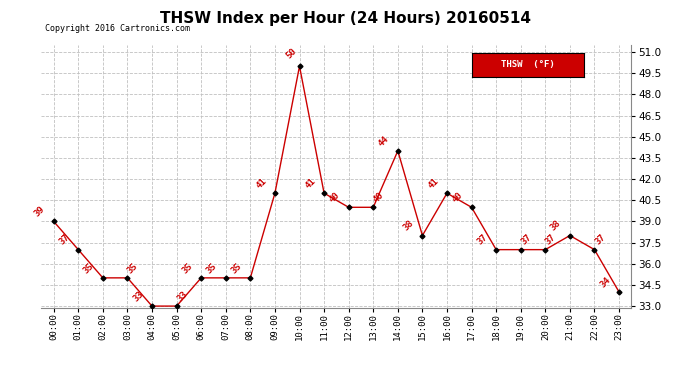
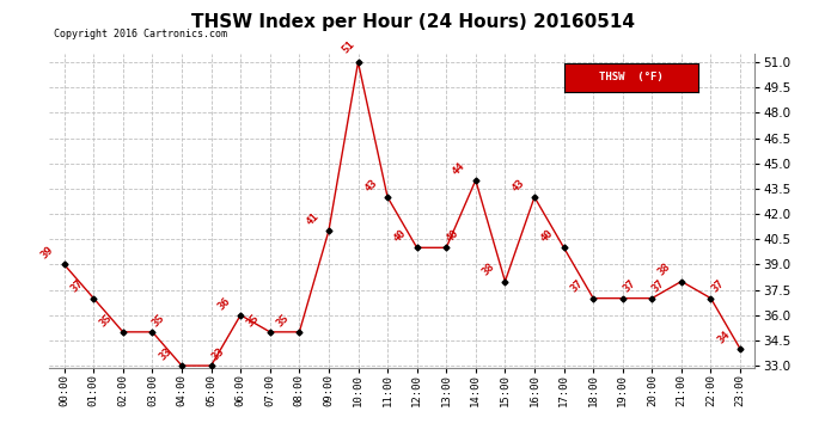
06:00: 35 -> 36
10:00: 50 -> 51
11:00: 41 -> 43
16:00: 41 -> 43
